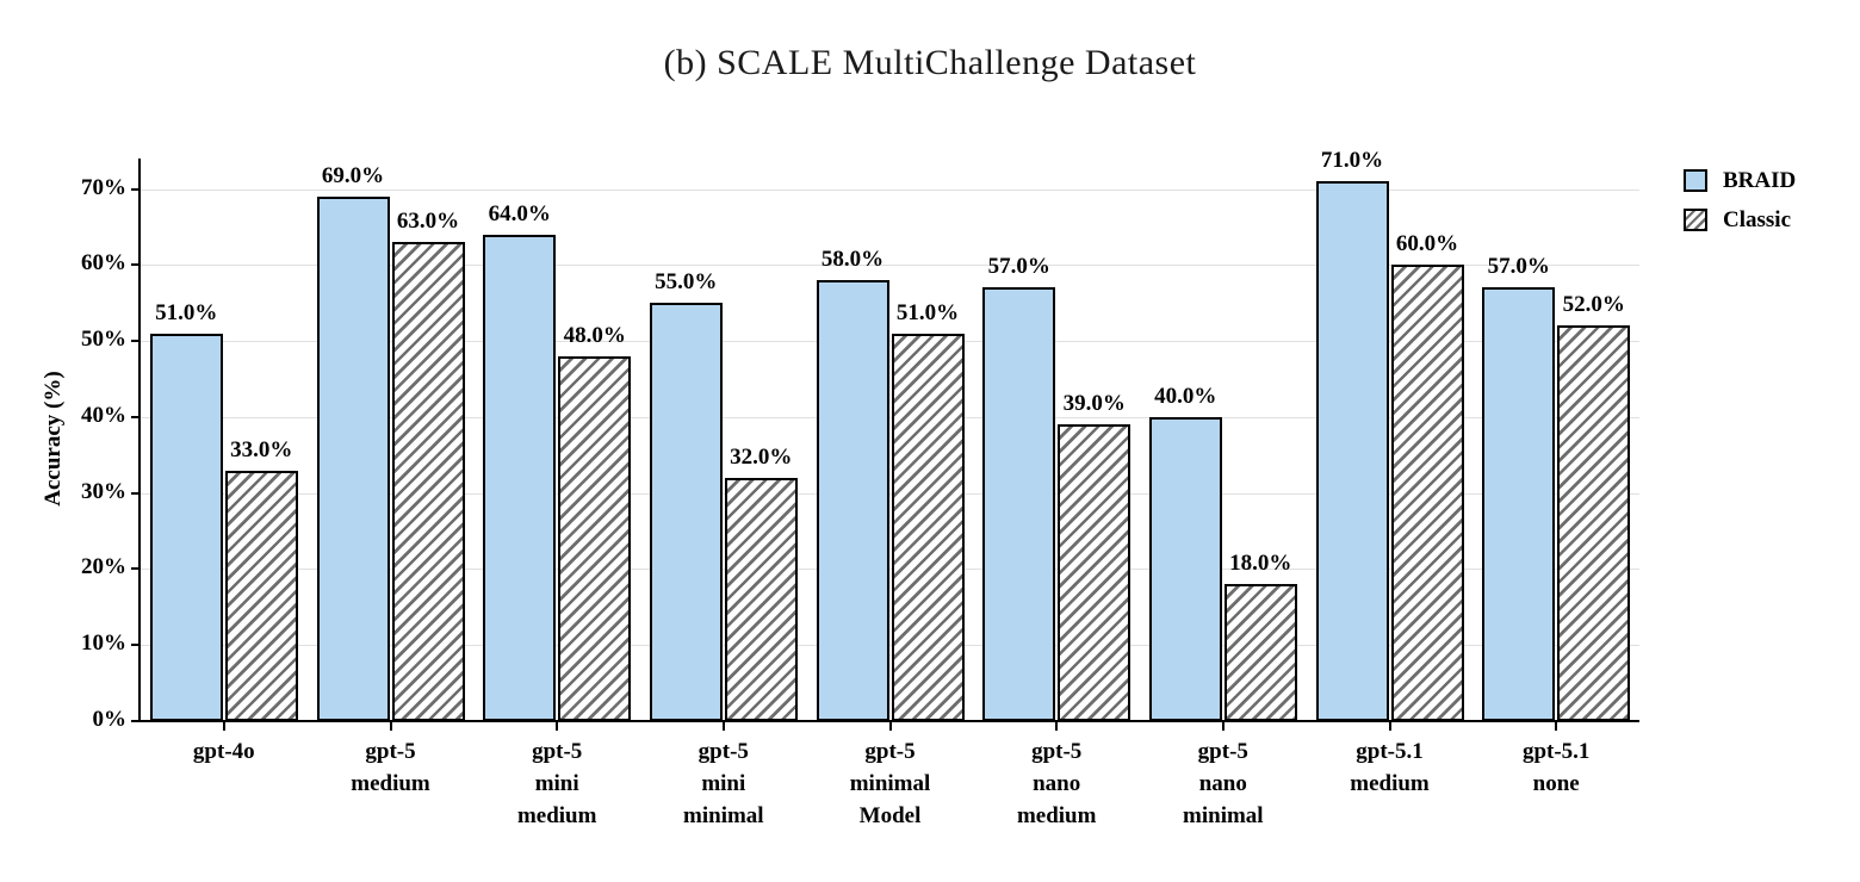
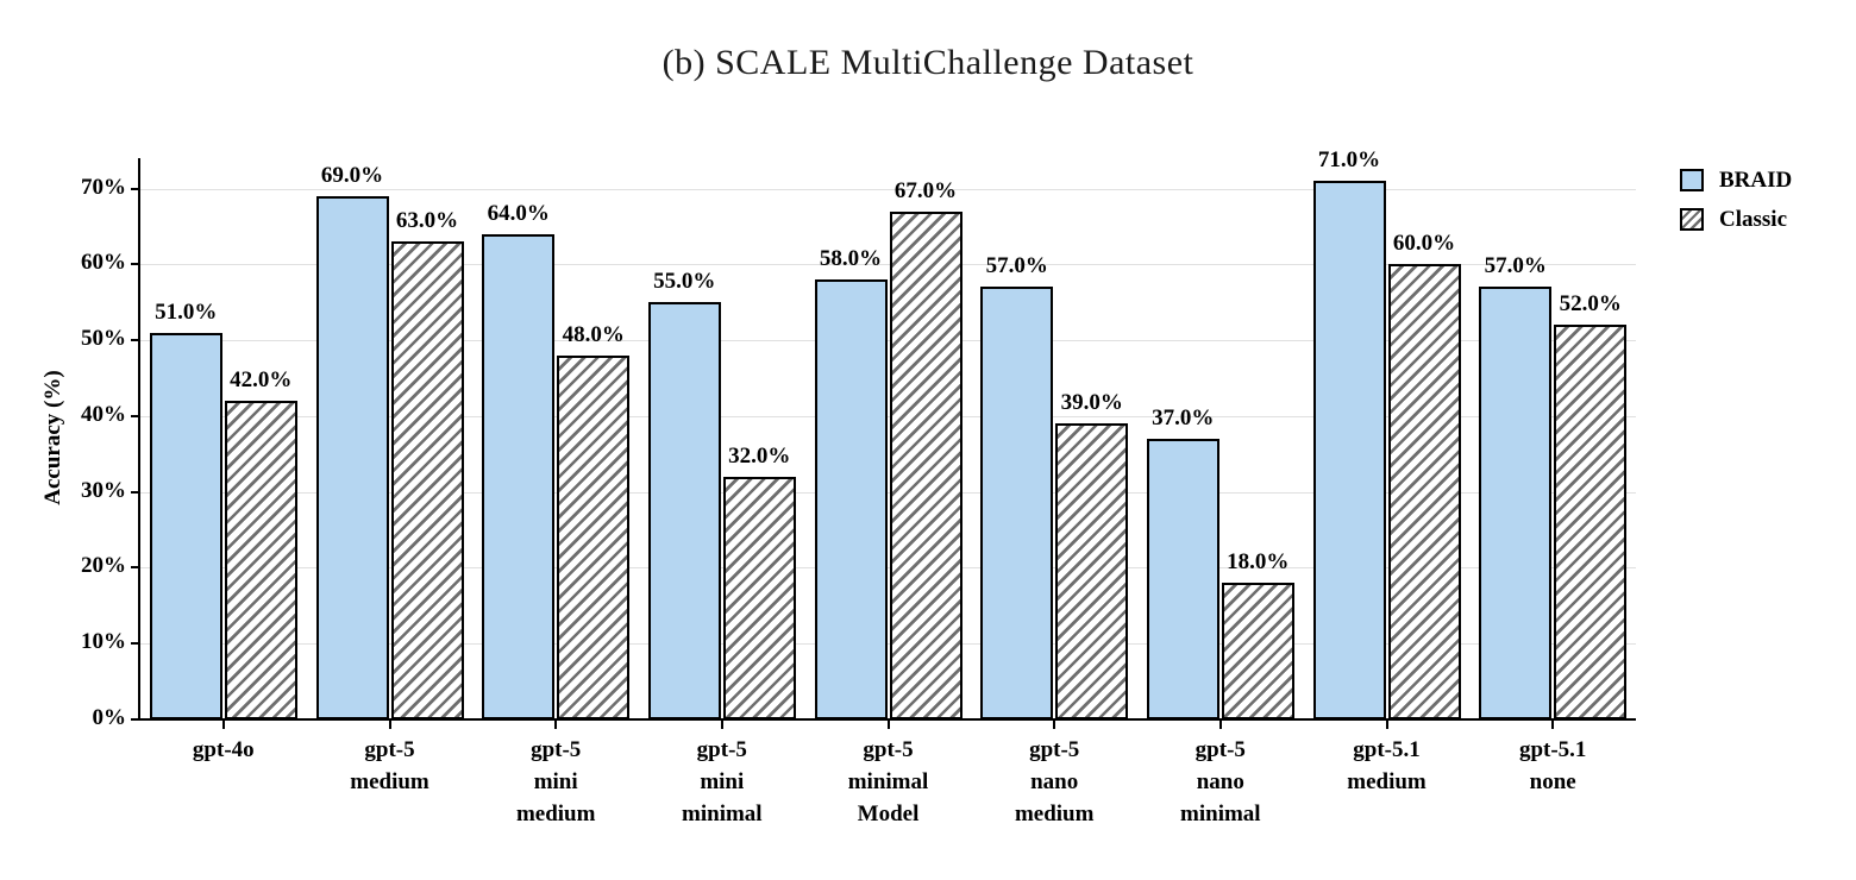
Classic/gpt-4o: 33.0% -> 42.0%
Classic/gpt-5 minimal Model: 51.0% -> 67.0%
BRAID/gpt-5 nano minimal: 40.0% -> 37.0%
